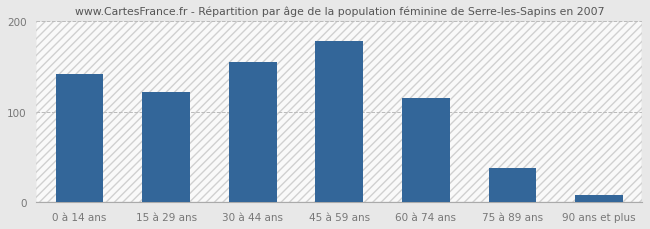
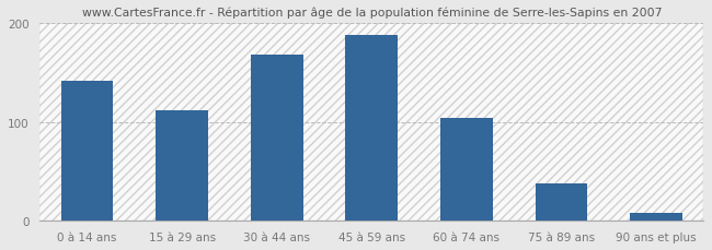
15 à 29 ans: 122 -> 112
30 à 44 ans: 155 -> 168
45 à 59 ans: 178 -> 188
60 à 74 ans: 115 -> 104
